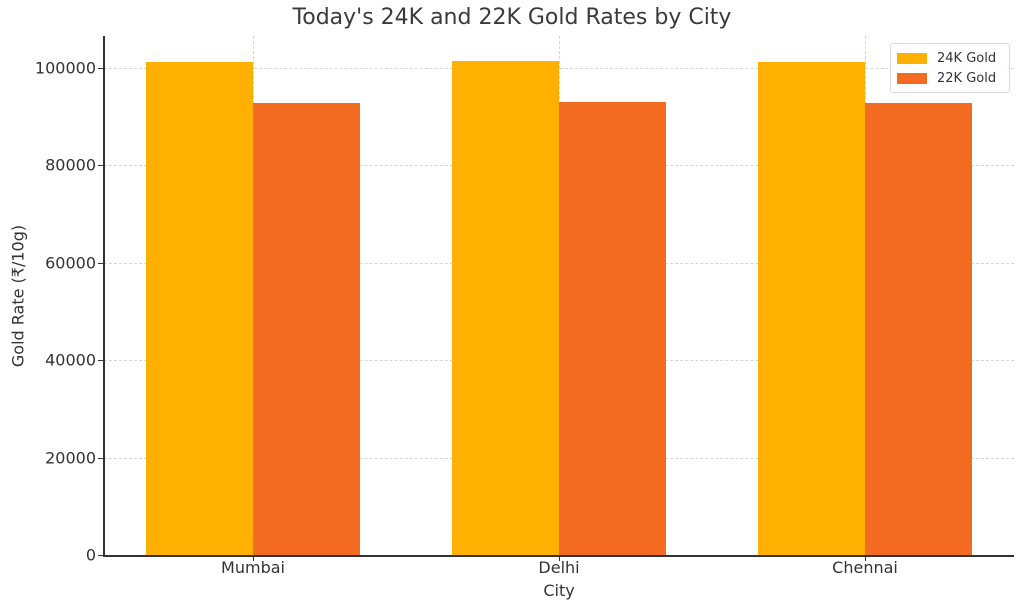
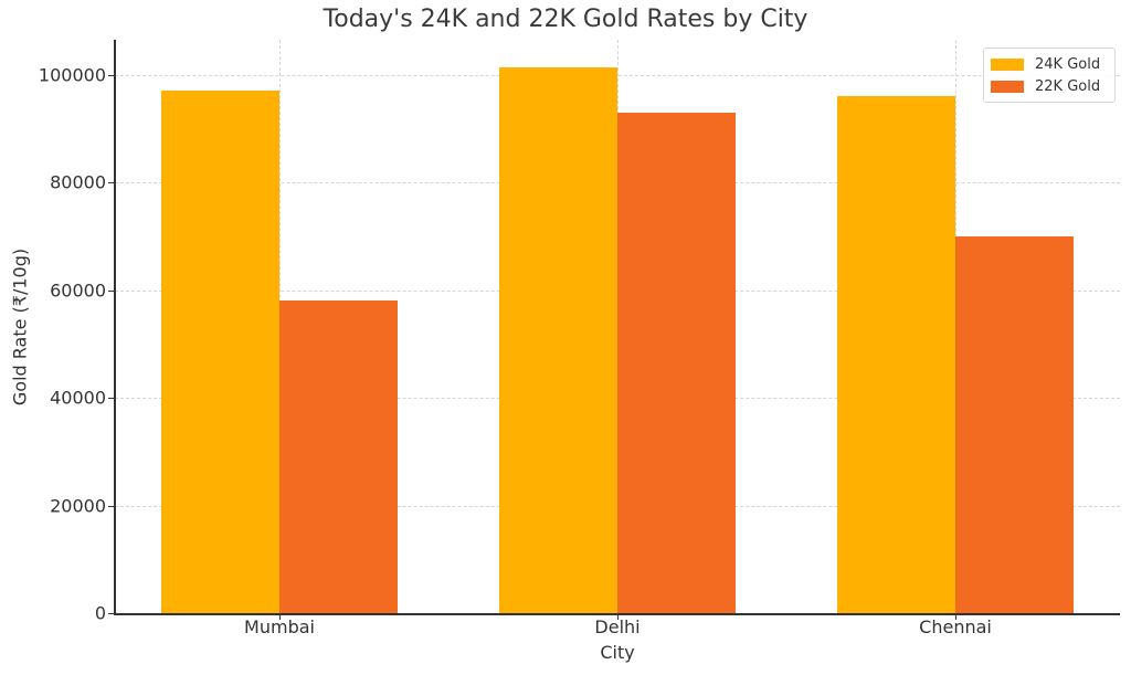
24K Gold/Mumbai: 101000 -> 97000
22K Gold/Mumbai: 93000 -> 58000
24K Gold/Chennai: 101000 -> 96000
22K Gold/Chennai: 93000 -> 70000
